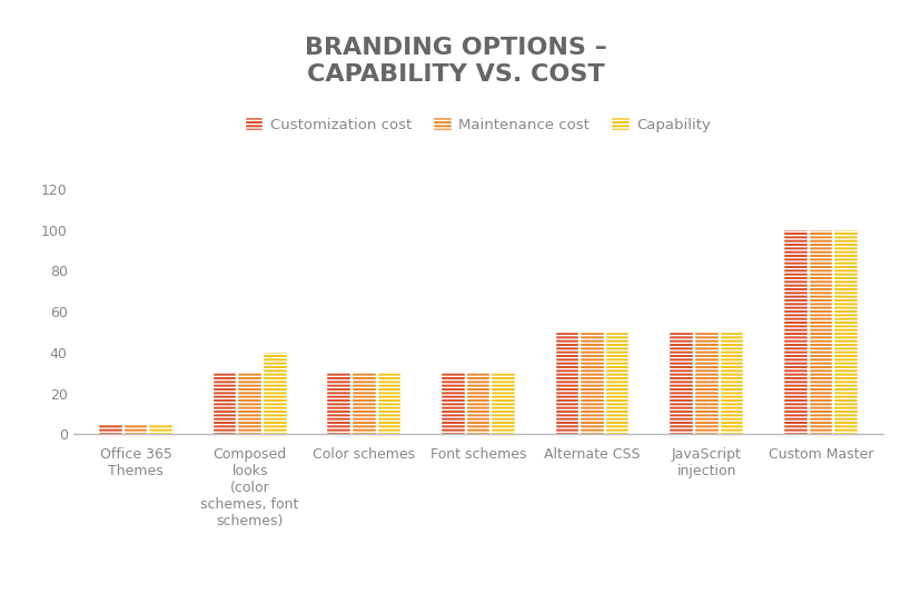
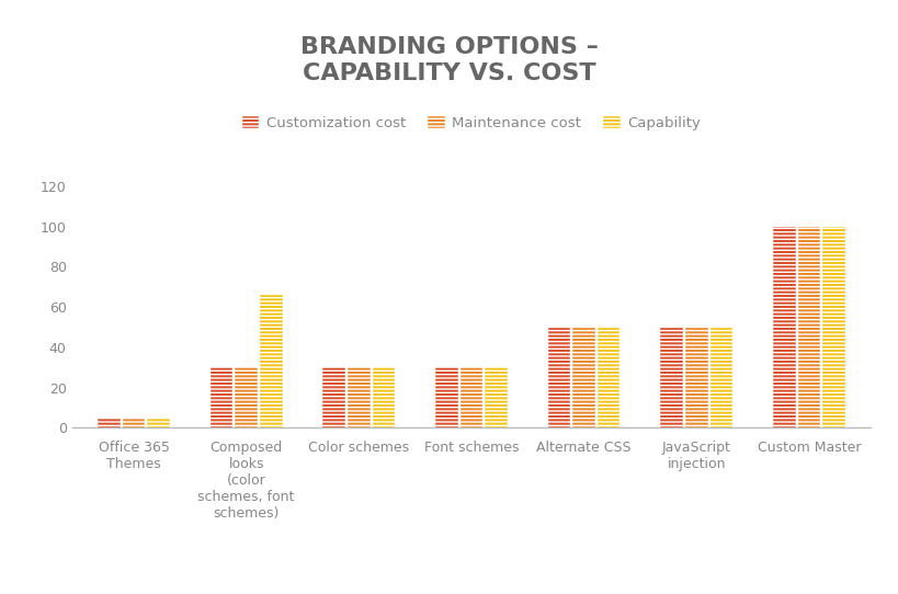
Capability/Composed looks (color schemes, font schemes): 40 -> 66
